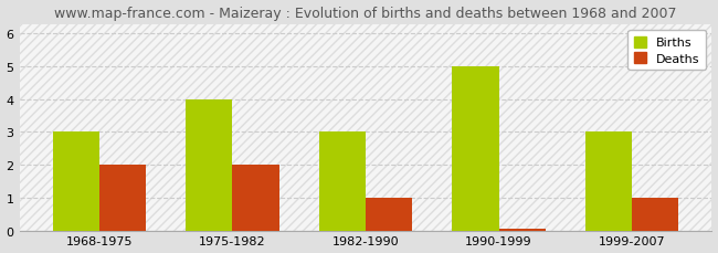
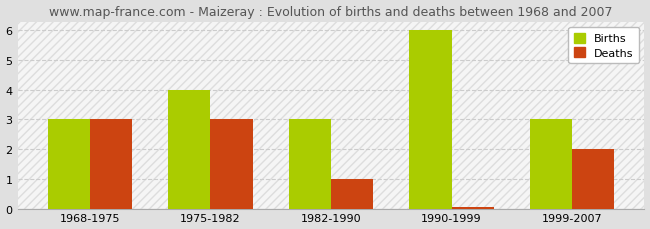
Deaths/1968-1975: 2.00 -> 3.00
Deaths/1975-1982: 2.00 -> 3.00
Births/1990-1999: 5 -> 6
Deaths/1999-2007: 1.00 -> 2.00
